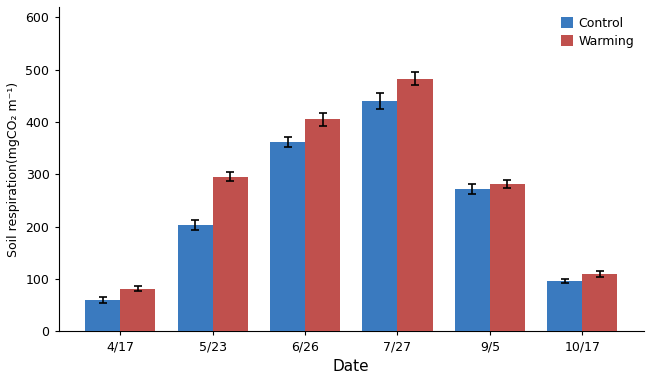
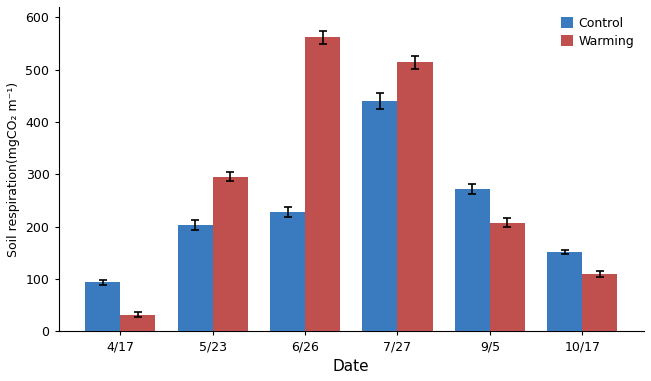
Control/4/17: 60 -> 94
Warming/4/17: 82 -> 32
Control/6/26: 362 -> 228
Warming/6/26: 405 -> 562
Warming/7/27: 483 -> 514
Warming/9/5: 282 -> 208
Control/10/17: 97 -> 152
